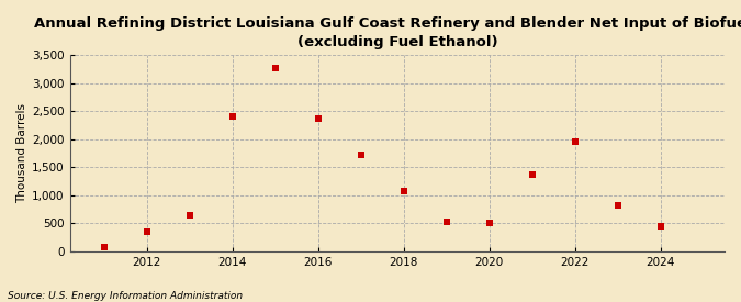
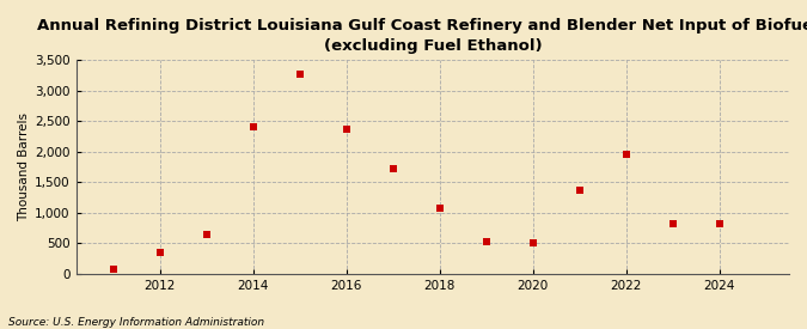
2024: 440 -> 820
